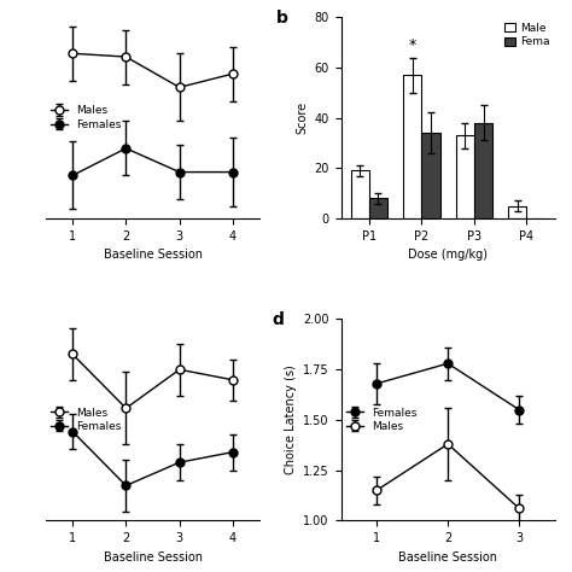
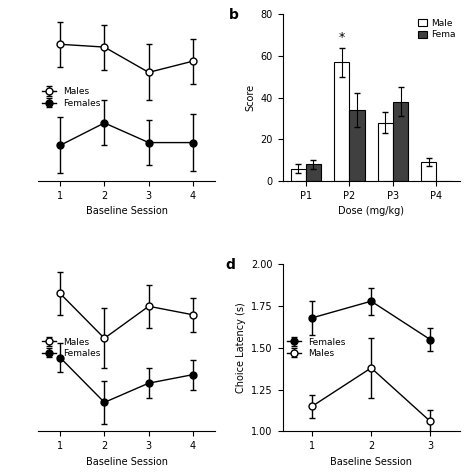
Male/P1: 19 -> 6
Male/P3: 33 -> 28
Male/P4: 5 -> 9
